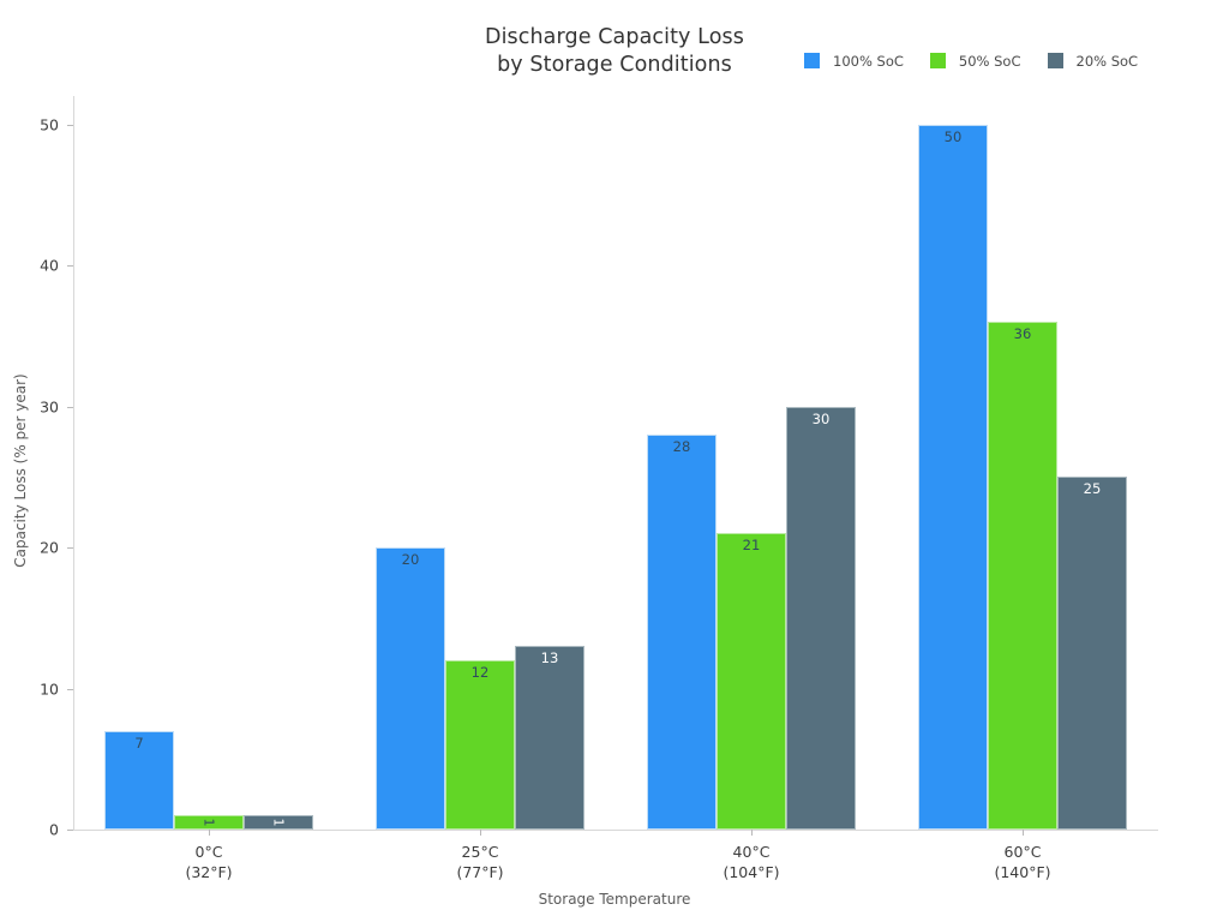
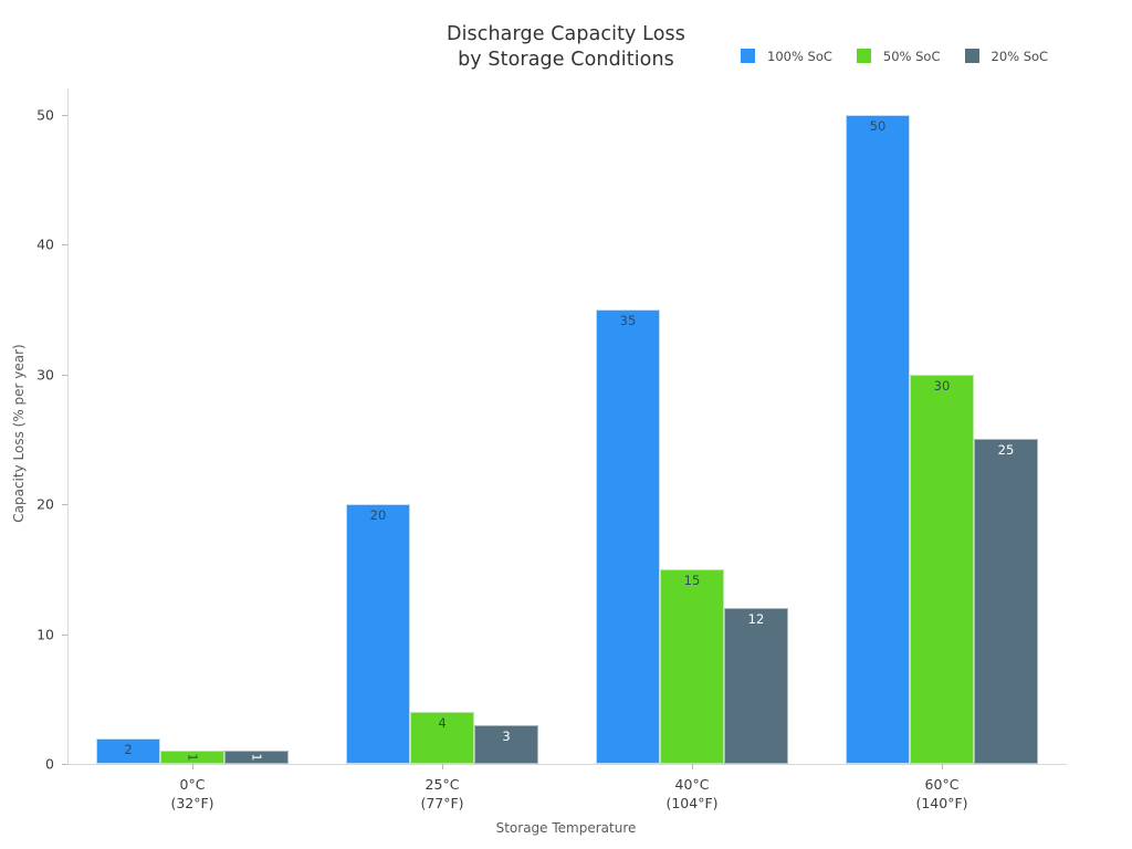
100% SoC/0°C (32°F): 7 -> 2
50% SoC/25°C (77°F): 12 -> 4
20% SoC/25°C (77°F): 13 -> 3
100% SoC/40°C (104°F): 28 -> 35
50% SoC/40°C (104°F): 21 -> 15
20% SoC/40°C (104°F): 30 -> 12
50% SoC/60°C (140°F): 36 -> 30
